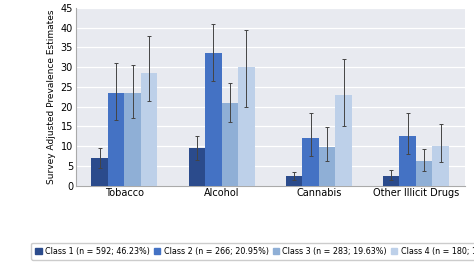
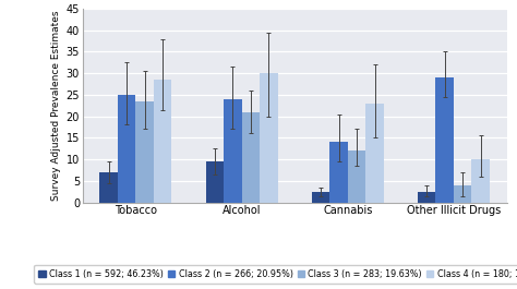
Class 2 (n = 266; 20.95%)/Tobacco: 23.5 -> 25.0
Class 2 (n = 266; 20.95%)/Alcohol: 33.5 -> 24.0
Class 2 (n = 266; 20.95%)/Cannabis: 12.0 -> 14.0
Class 3 (n = 283; 19.63%)/Cannabis: 9.8 -> 12.0
Class 2 (n = 266; 20.95%)/Other Illicit Drugs: 12.5 -> 29.0
Class 3 (n = 283; 19.63%)/Other Illicit Drugs: 6.3 -> 4.0
